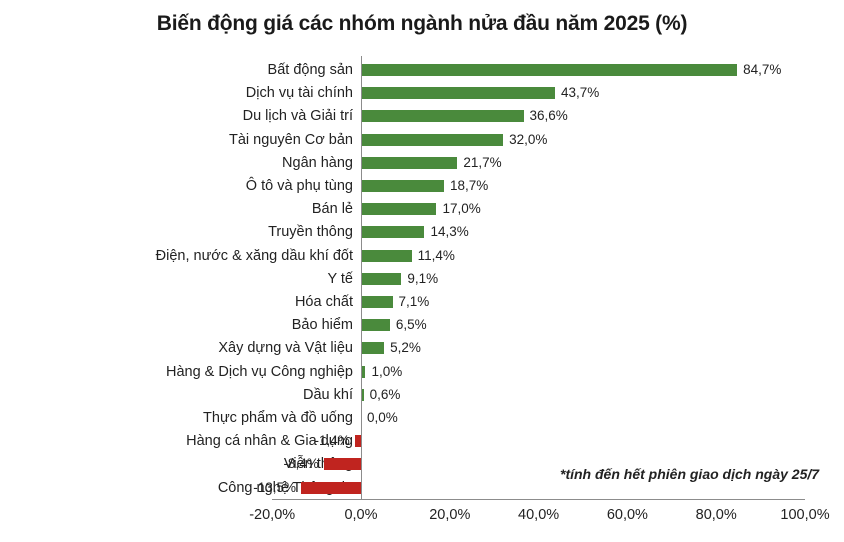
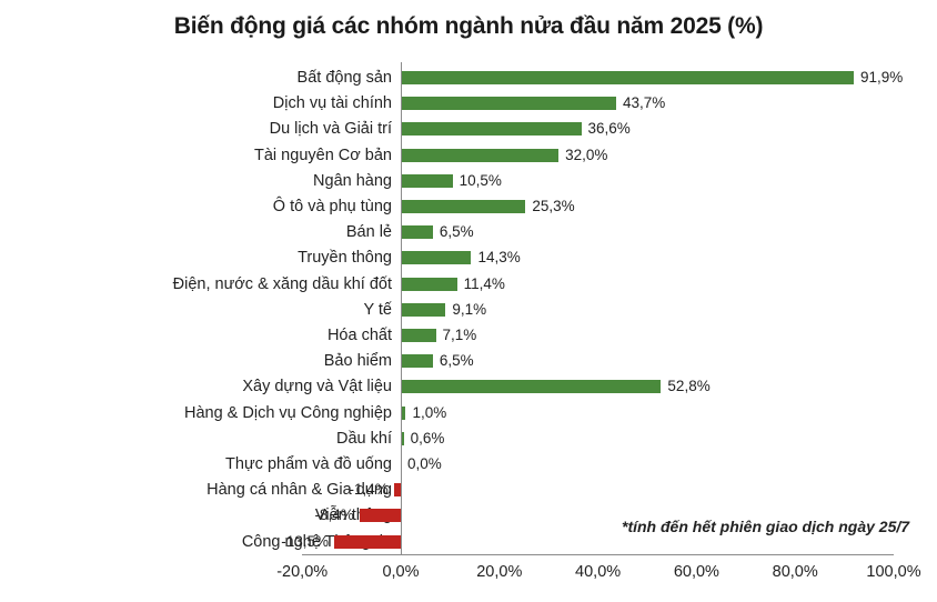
Bất động sản: 84,7% -> 91,9%
Ngân hàng: 21,7% -> 10,5%
Ô tô và phụ tùng: 18,7% -> 25,3%
Bán lẻ: 17,0% -> 6,5%
Xây dựng và Vật liệu: 5,2% -> 52,8%
